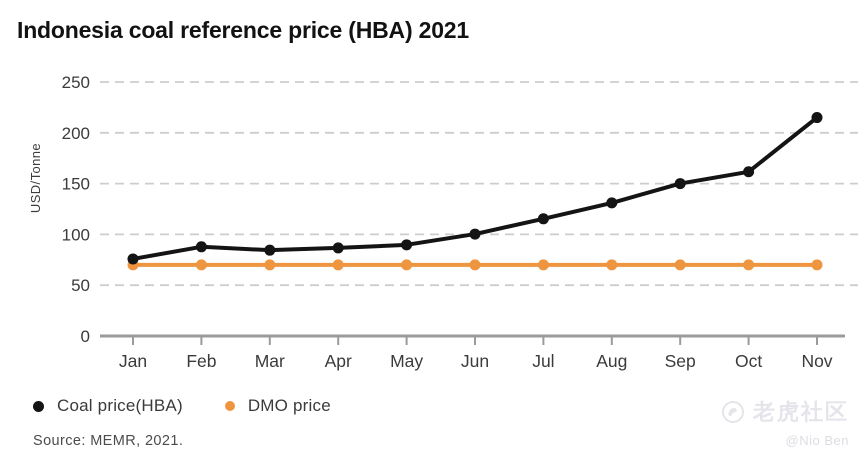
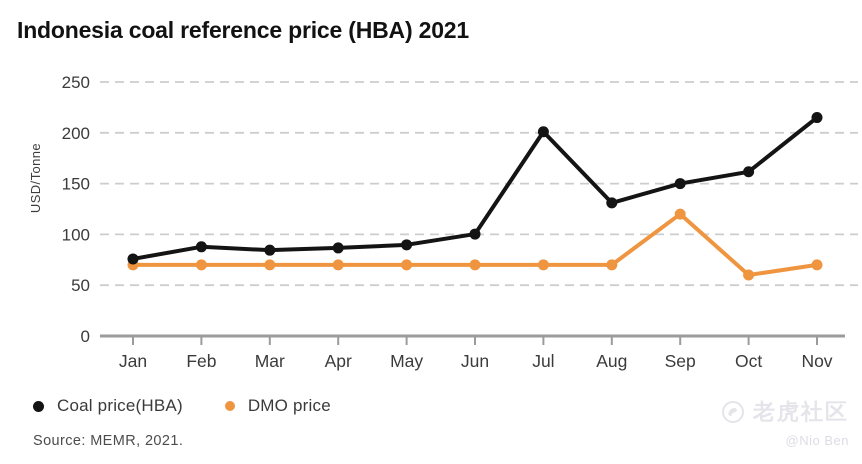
Coal price(HBA)/Jul: 115 -> 201
DMO price/Sep: 70 -> 120
DMO price/Oct: 70 -> 60
